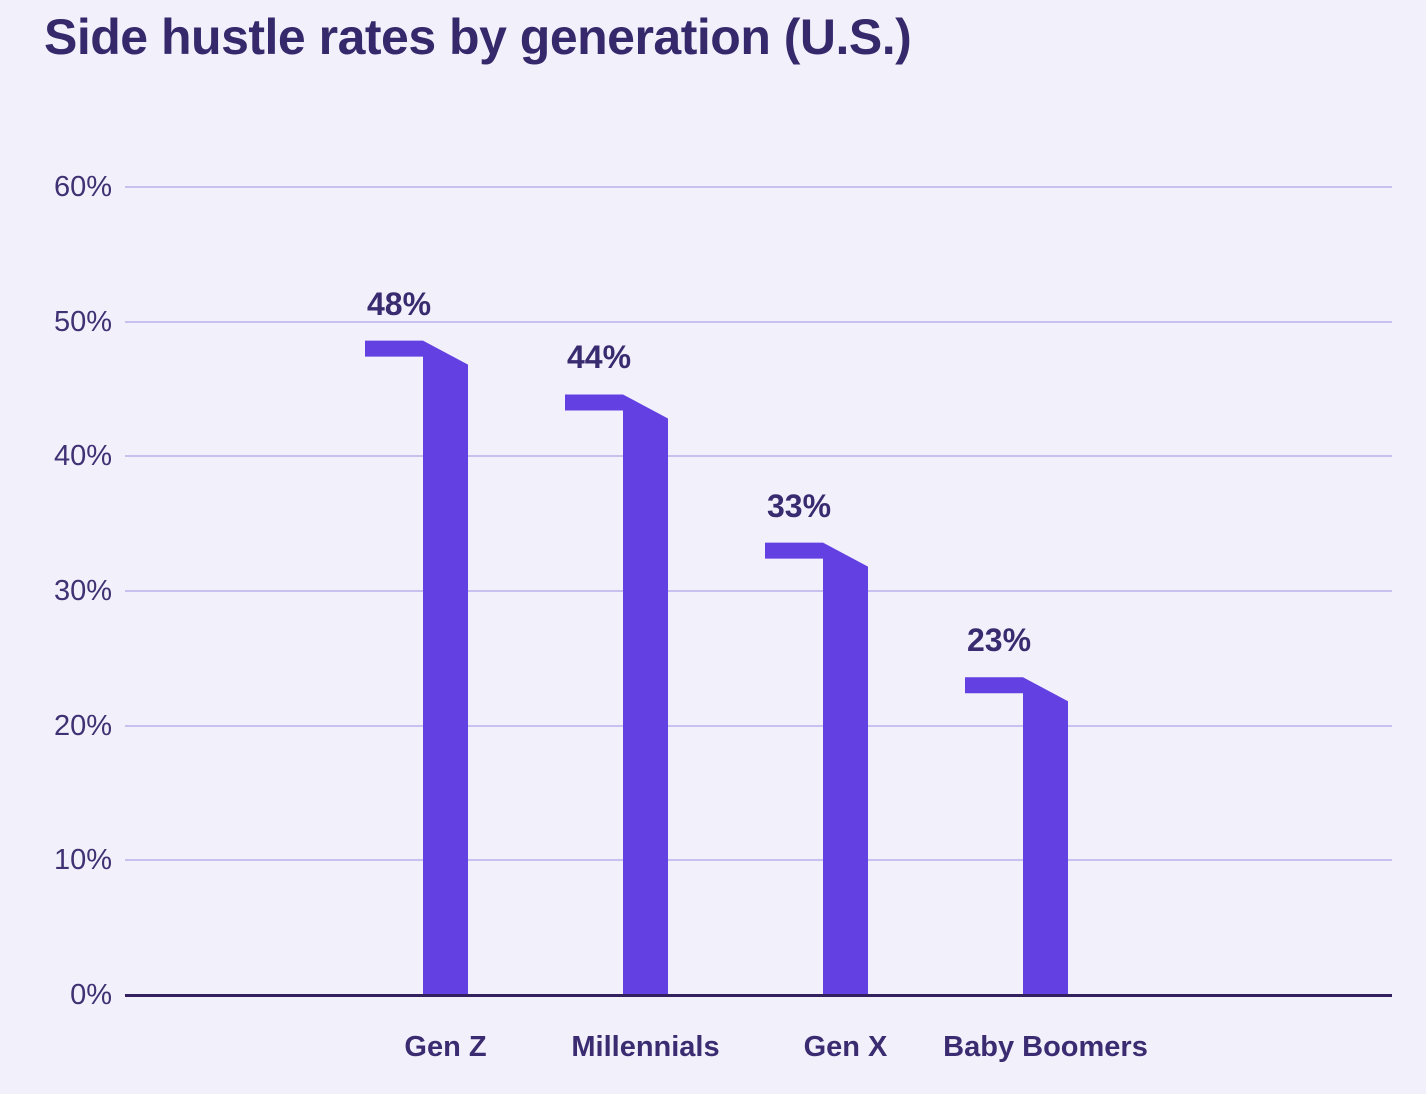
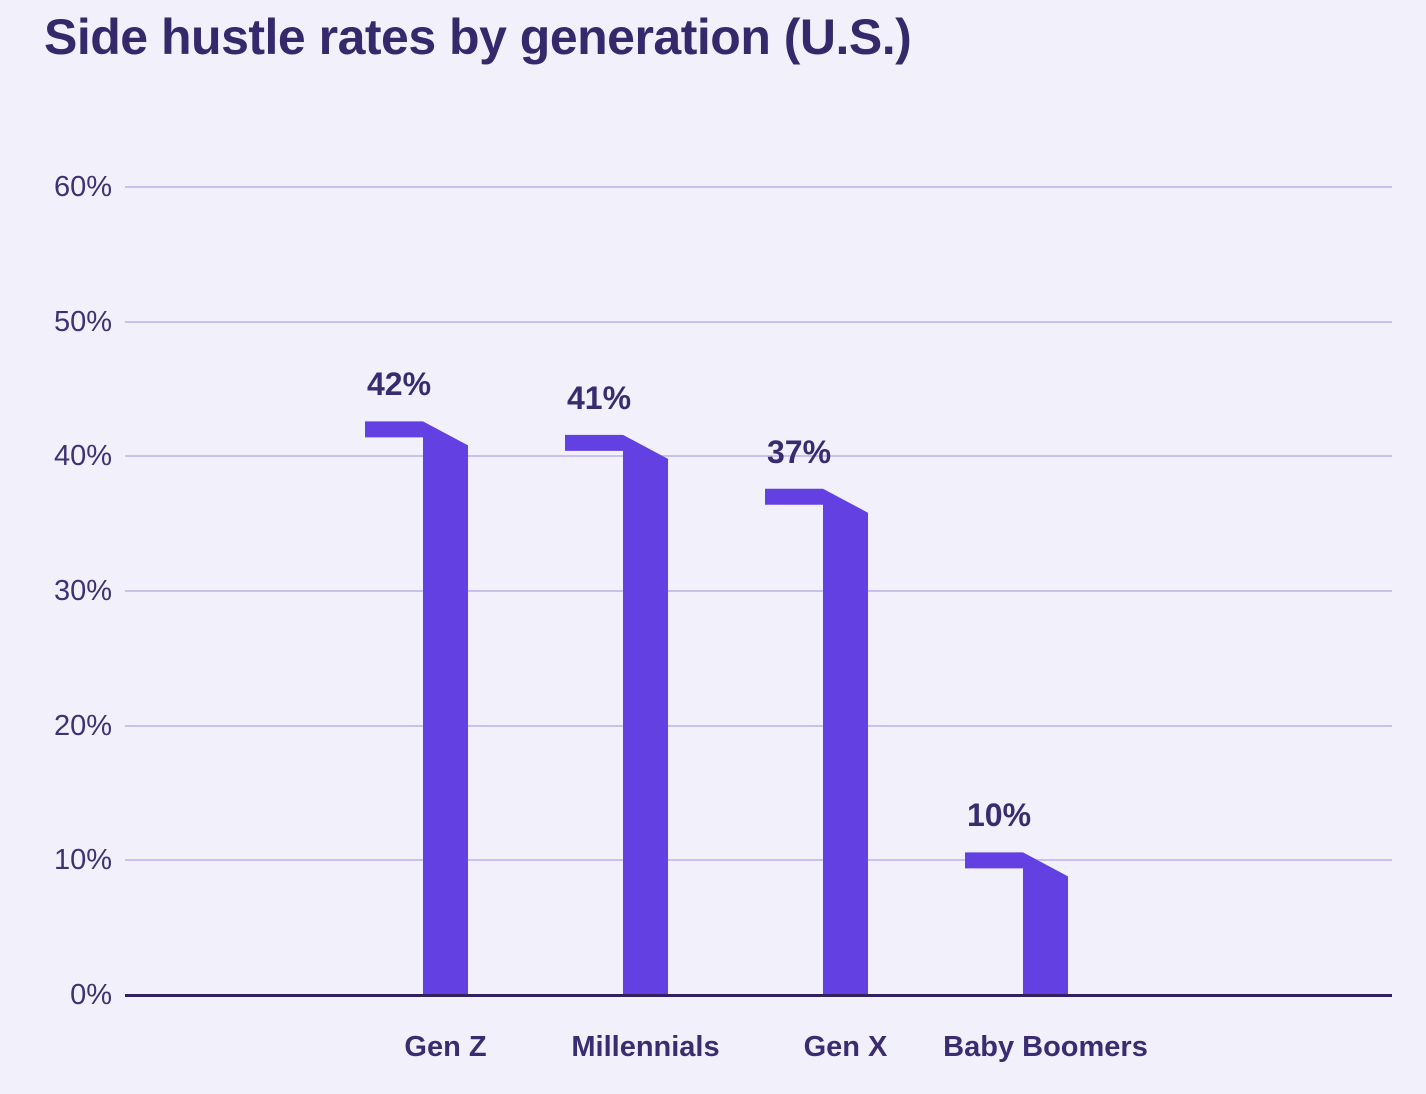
Gen Z: 48% -> 42%
Millennials: 44% -> 41%
Gen X: 33% -> 37%
Baby Boomers: 23% -> 10%
